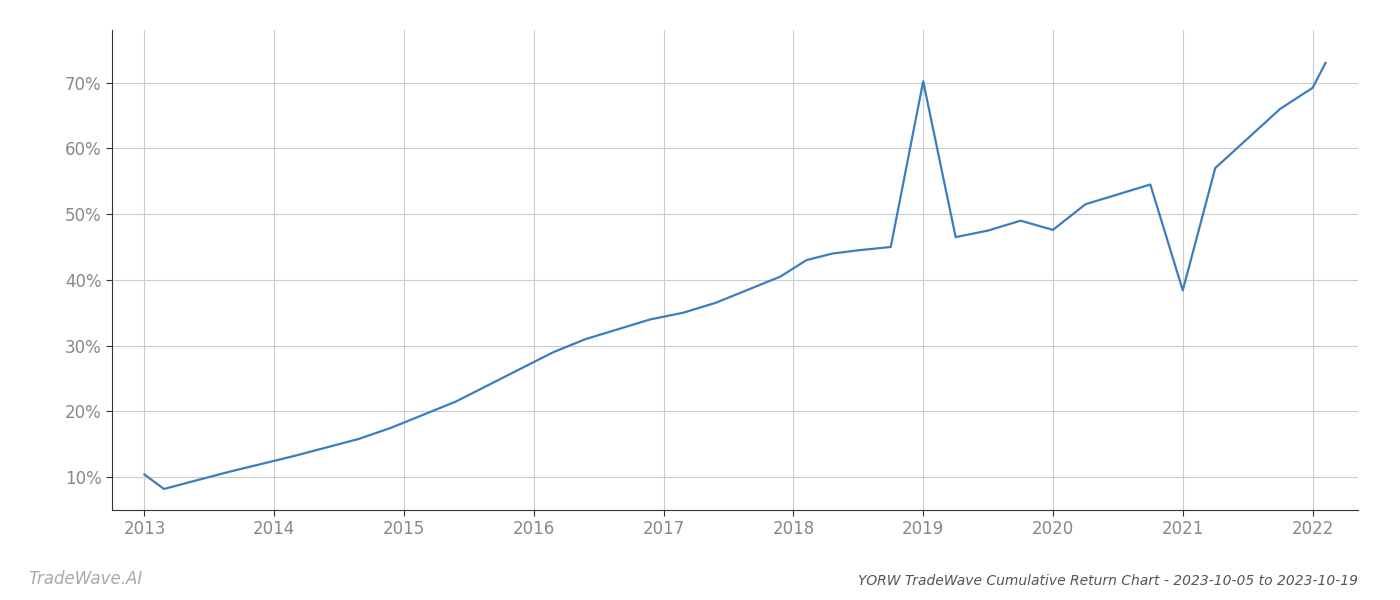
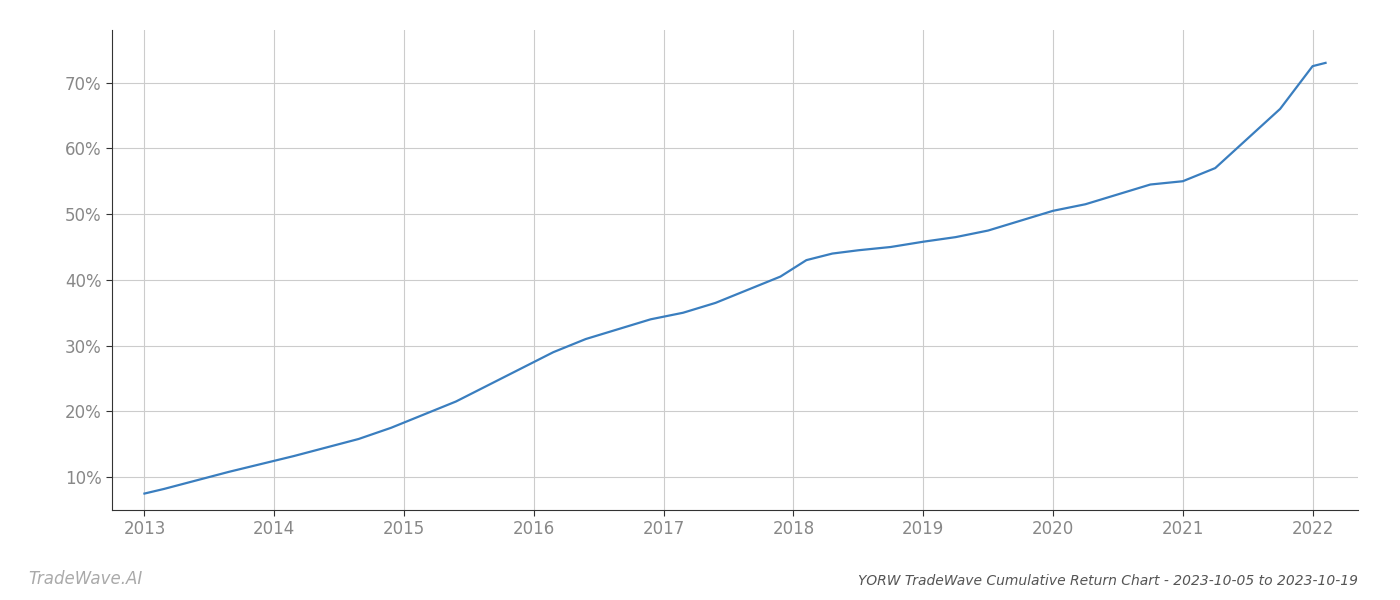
2013: 10.4% -> 7.5%
2019: 70.2% -> 45.8%
2020: 47.6% -> 50.5%
2021: 38.4% -> 55.0%
2022: 69.2% -> 72.5%
